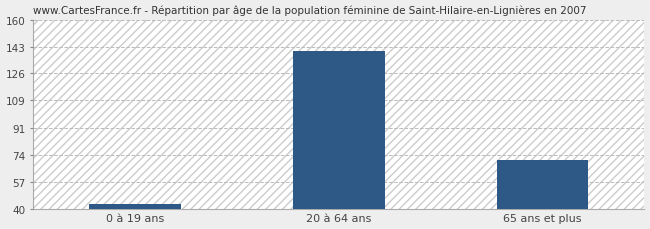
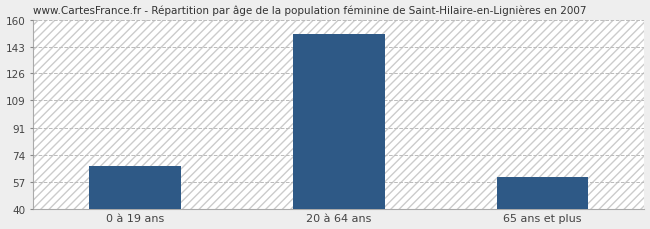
0 à 19 ans: 43 -> 67
20 à 64 ans: 140 -> 151
65 ans et plus: 71 -> 60
